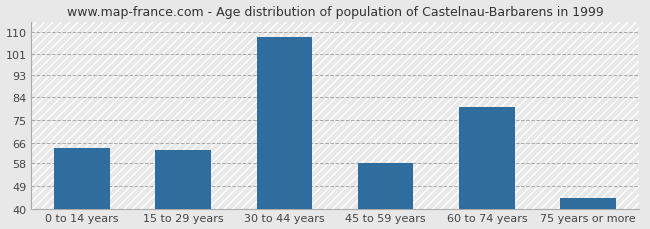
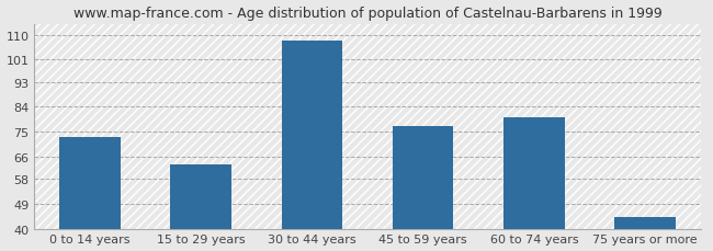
0 to 14 years: 64 -> 73
45 to 59 years: 58 -> 77
